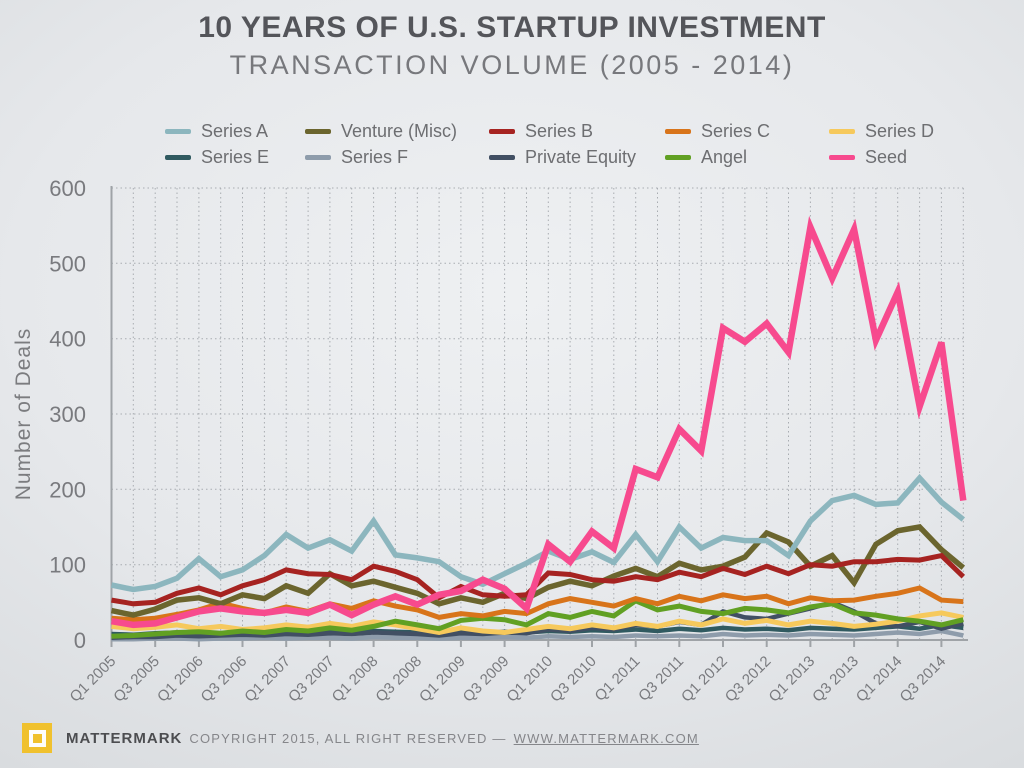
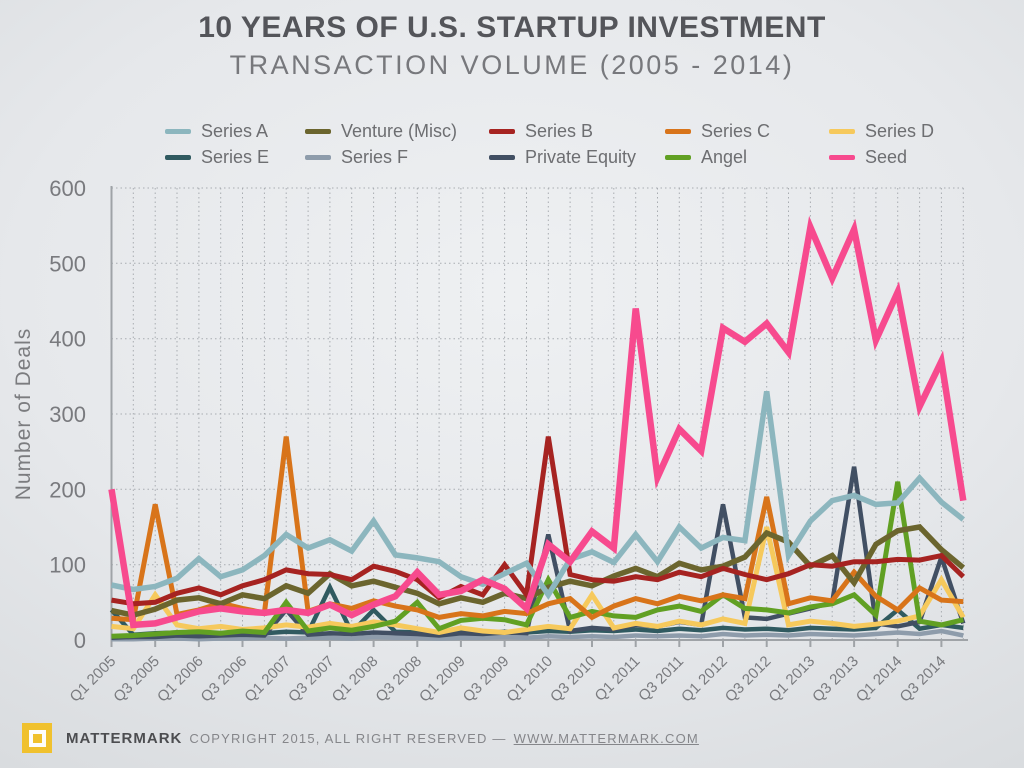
Series E/Q1 2005: 10 -> 40
Seed/Q1 2005: 20 -> 200
Series D/Q3 2005: 20 -> 60
Series C/Q3 2005: 30 -> 180
Private Equity/Q1 2007: 10 -> 40
Angel/Q1 2007: 10 -> 50
Series C/Q1 2007: 40 -> 270
Series E/Q3 2007: 10 -> 70
Series E/Q1 2008: 10 -> 40
Angel/Q3 2008: 20 -> 50
Seed/Q3 2008: 50 -> 90
Series B/Q3 2009: 60 -> 100
Private Equity/Q1 2010: 10 -> 140
Angel/Q1 2010: 40 -> 80
Series B/Q1 2010: 90 -> 270
Series A/Q1 2010: 120 -> 60
Series D/Q3 2010: 20 -> 60
Series C/Q3 2010: 50 -> 30
Angel/Q1 2011: 50 -> 30
Seed/Q1 2011: 230 -> 440
Private Equity/Q1 2012: 40 -> 180
Angel/Q1 2012: 40 -> 60
Series D/Q3 2012: 30 -> 150
Series C/Q3 2012: 60 -> 190
Series B/Q3 2012: 100 -> 80
Series A/Q3 2012: 130 -> 330
Private Equity/Q3 2013: 40 -> 230
Angel/Q3 2013: 40 -> 60
Series C/Q3 2013: 50 -> 90
Series E/Q1 2014: 20 -> 40
Angel/Q1 2014: 30 -> 210
Series C/Q1 2014: 60 -> 40
Private Equity/Q3 2014: 20 -> 110
Series D/Q3 2014: 40 -> 80
Seed/Q3 2014: 400 -> 370
